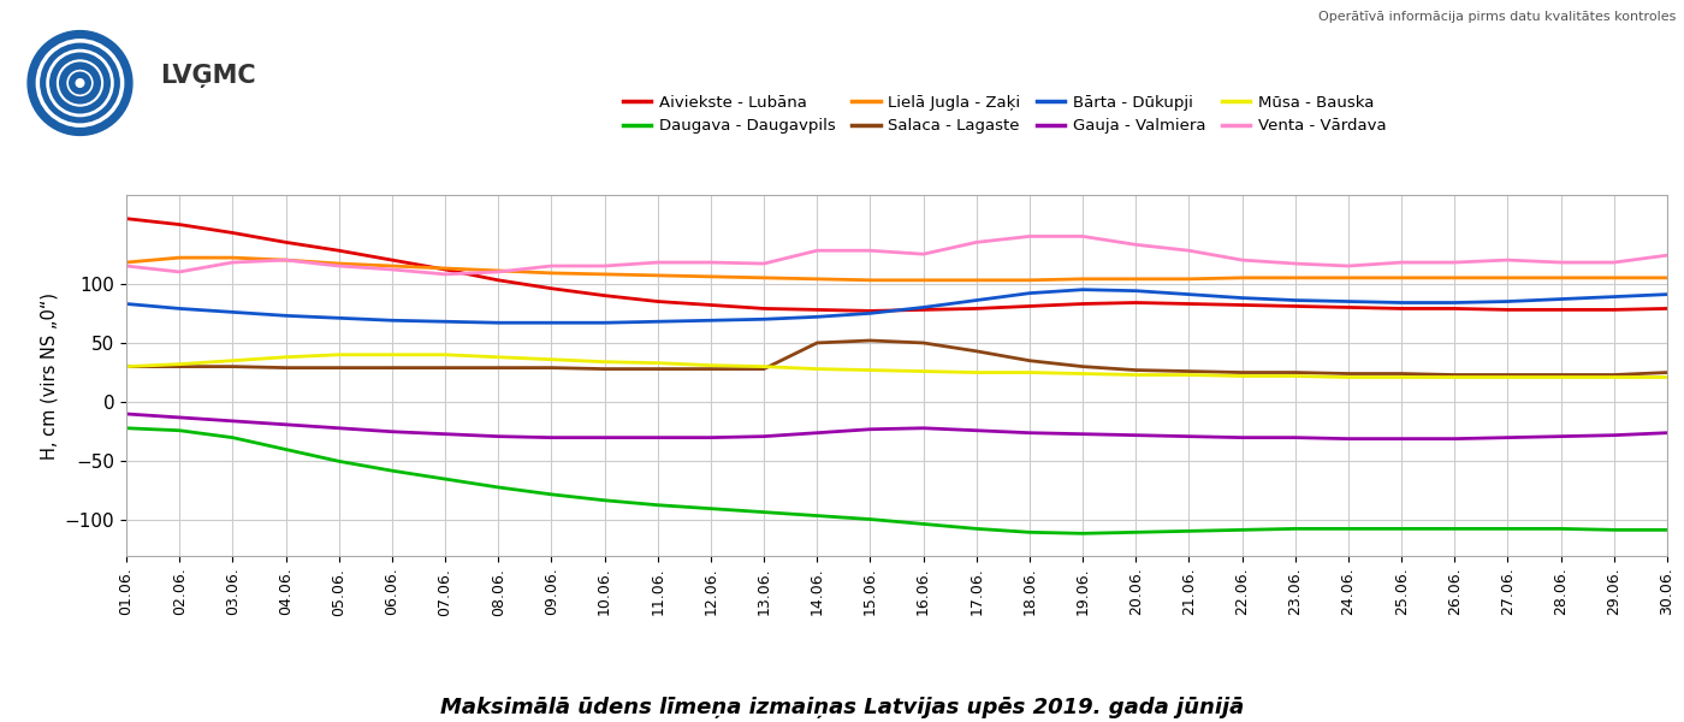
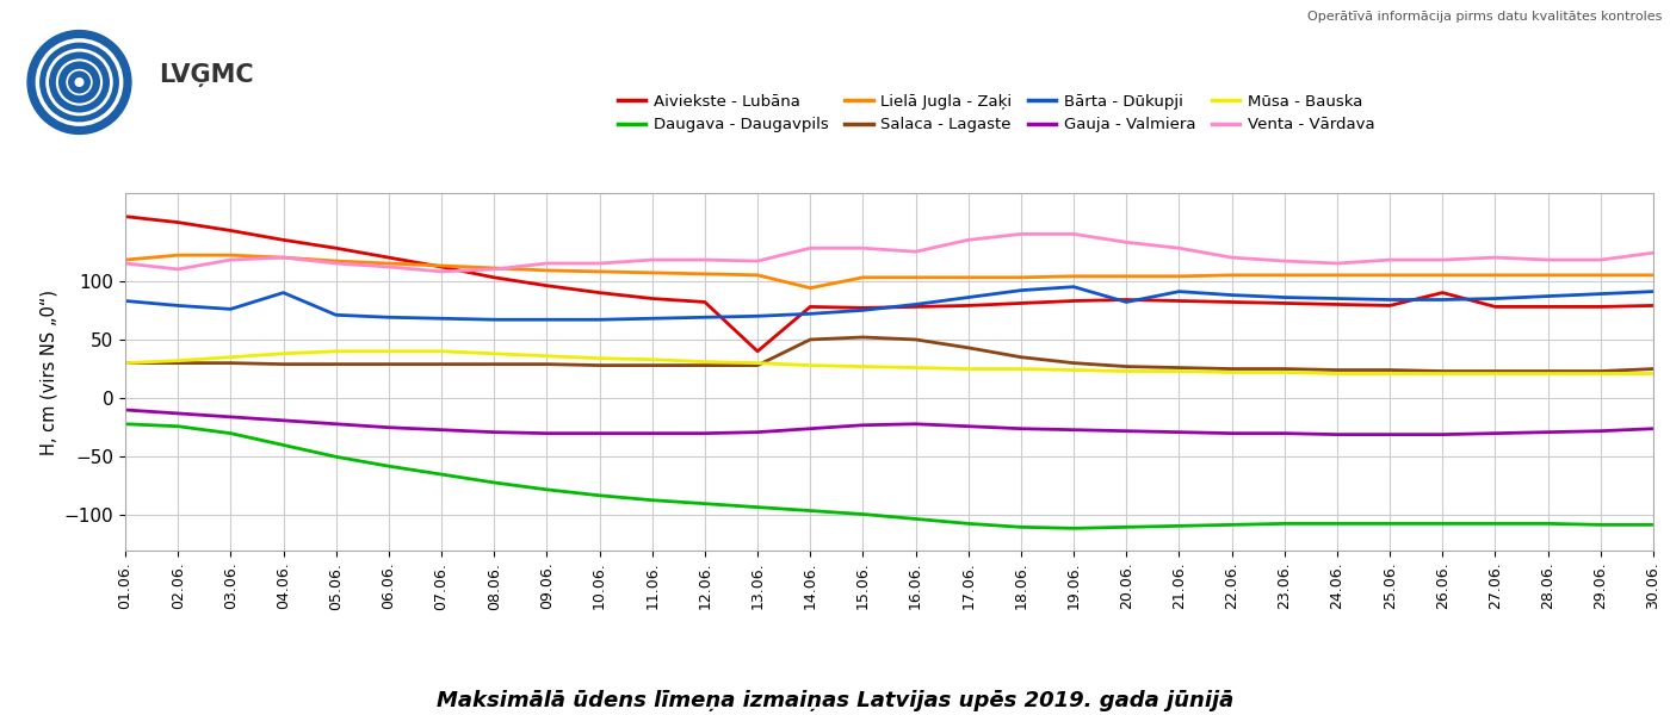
Bārta - Dūkupji/04.06.: 73 -> 90
Aiviekste - Lubāna/13.06.: 79 -> 40
Lielā Jugla - Zaķi/14.06.: 104 -> 94
Bārta - Dūkupji/20.06.: 94 -> 82
Aiviekste - Lubāna/26.06.: 79 -> 90
